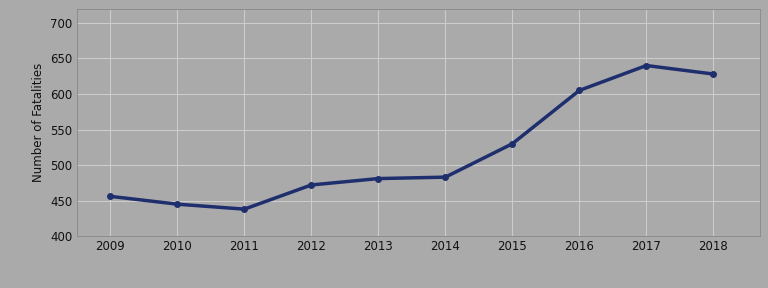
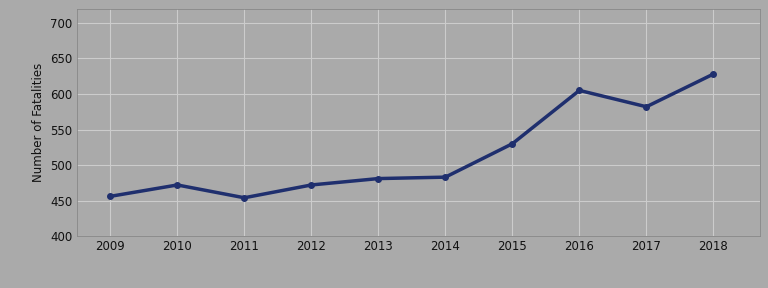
2010: 445 -> 472
2011: 438 -> 454
2017: 640 -> 582
